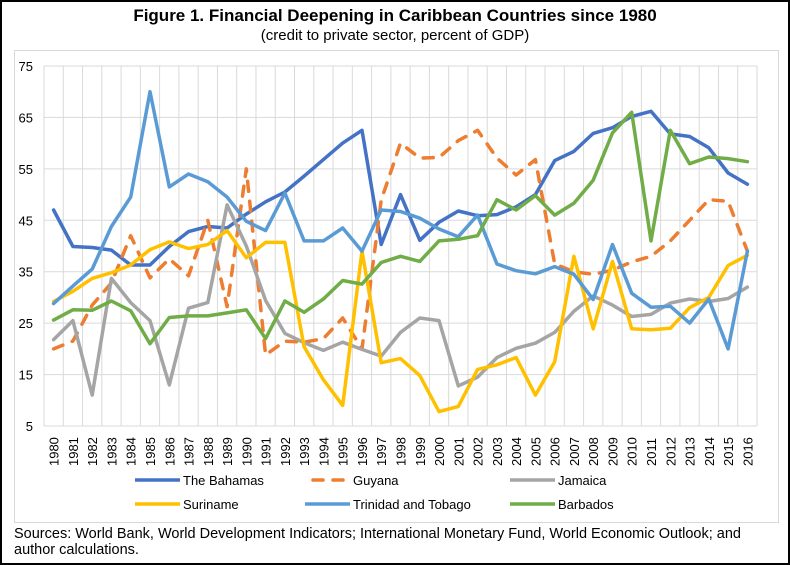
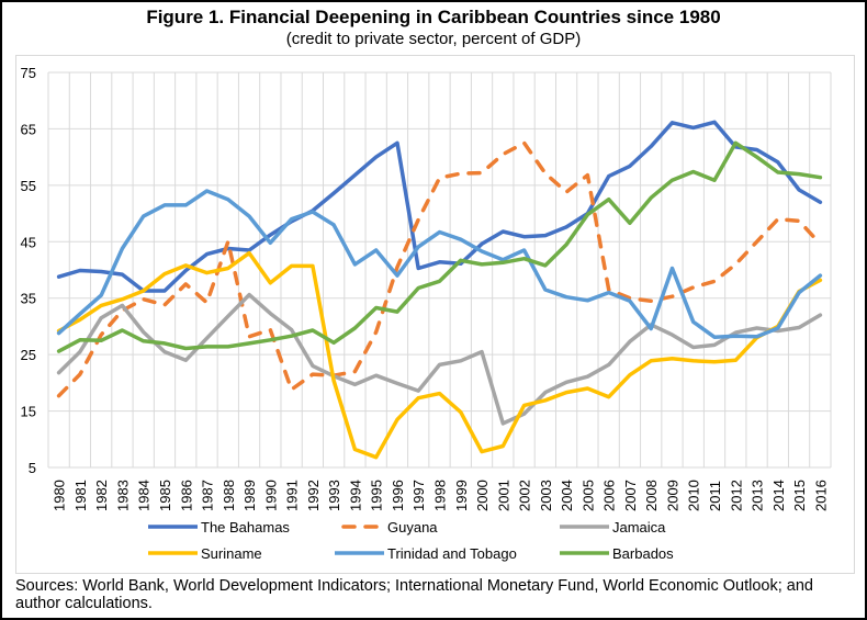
The Bahamas/1980: 47 -> 39
Guyana/1980: 20 -> 18
Jamaica/1982: 11 -> 32
Guyana/1984: 42 -> 35
Trinidad and Tobago/1985: 70 -> 52
Barbados/1985: 21 -> 27
Jamaica/1986: 13 -> 24
Jamaica/1988: 29 -> 32
Jamaica/1989: 48 -> 36
Guyana/1990: 55 -> 29
Jamaica/1990: 40 -> 32
Trinidad and Tobago/1991: 43 -> 49
Barbados/1991: 22 -> 28
Trinidad and Tobago/1993: 41 -> 48
Suriname/1994: 14 -> 8
Guyana/1995: 26 -> 29
Suriname/1995: 9 -> 7
Guyana/1996: 20 -> 40
Suriname/1996: 39 -> 14
Trinidad and Tobago/1997: 47 -> 44
The Bahamas/1998: 50 -> 41
Guyana/1998: 60 -> 56
Jamaica/1999: 26 -> 24
Barbados/1999: 37 -> 42
Trinidad and Tobago/2002: 46 -> 44
Barbados/2003: 49 -> 41
Barbados/2004: 47 -> 44
Suriname/2005: 11 -> 19
Barbados/2006: 46 -> 52
Suriname/2007: 38 -> 21
The Bahamas/2009: 63 -> 66
Suriname/2009: 37 -> 24
Barbados/2009: 62 -> 56
Barbados/2010: 66 -> 57
Barbados/2011: 41 -> 56
Trinidad and Tobago/2013: 25 -> 28
Barbados/2013: 56 -> 60
Trinidad and Tobago/2015: 20 -> 36
Guyana/2016: 39 -> 45
